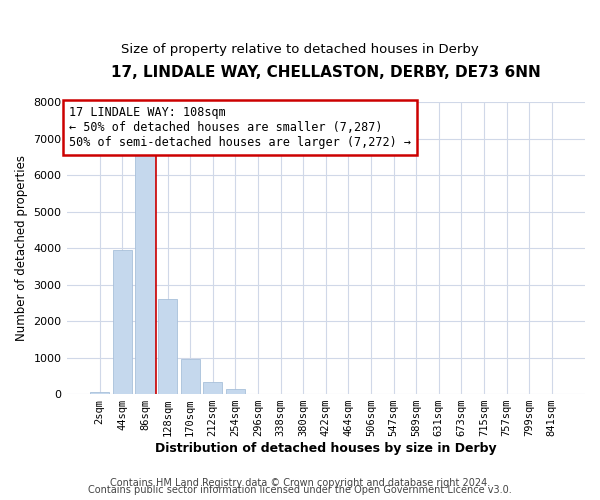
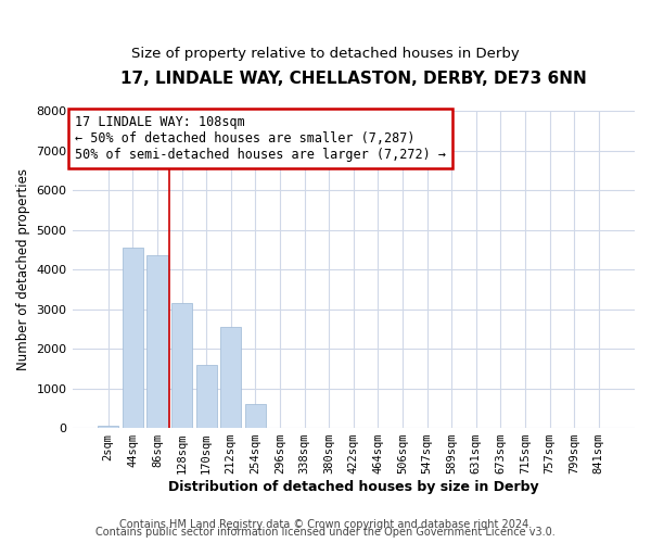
44sqm: 3950 -> 4550
86sqm: 6550 -> 4350
128sqm: 2600 -> 3150
170sqm: 950 -> 1600
212sqm: 320 -> 2550
254sqm: 130 -> 600
